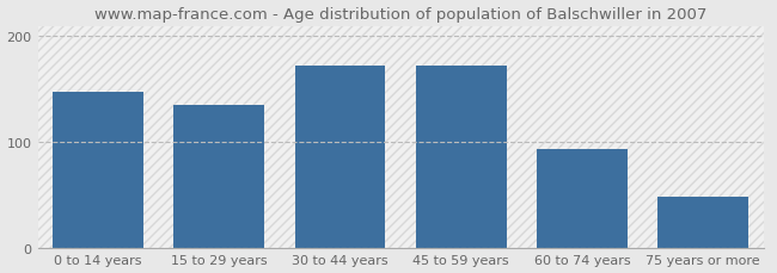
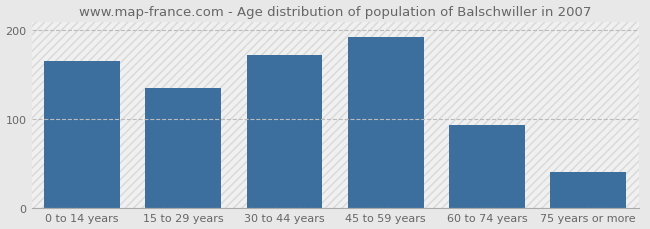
0 to 14 years: 148 -> 165
45 to 59 years: 172 -> 193
75 years or more: 48 -> 40
